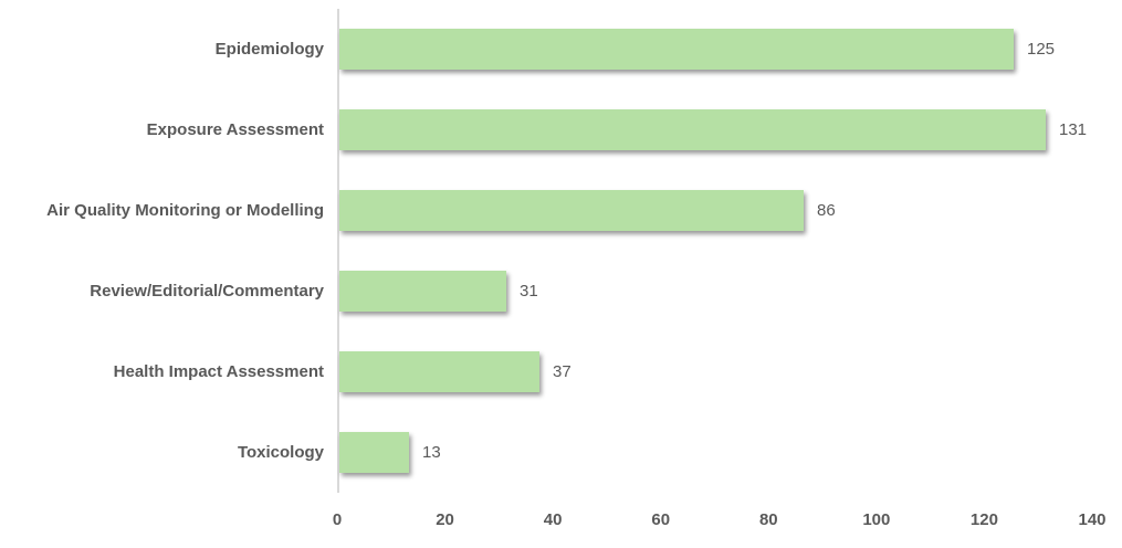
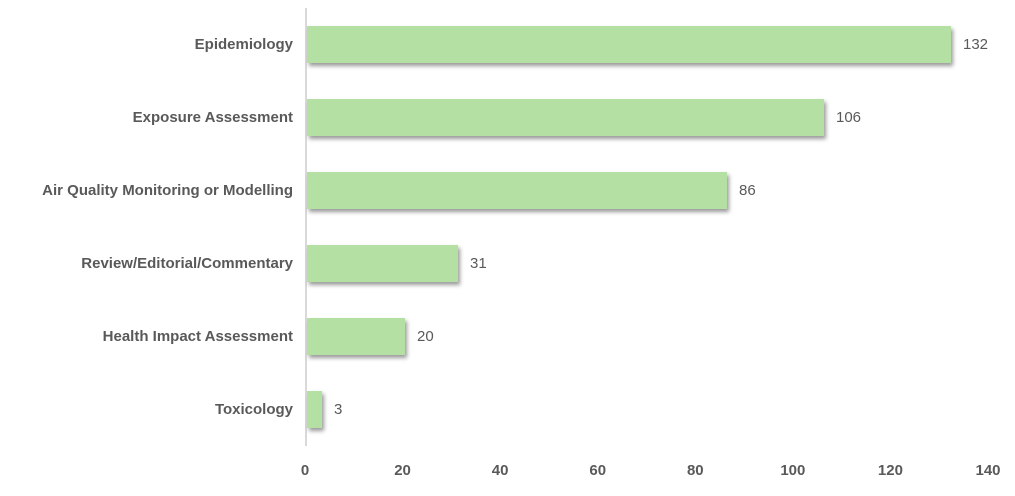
Epidemiology: 125 -> 132
Exposure Assessment: 131 -> 106
Health Impact Assessment: 37 -> 20
Toxicology: 13 -> 3
